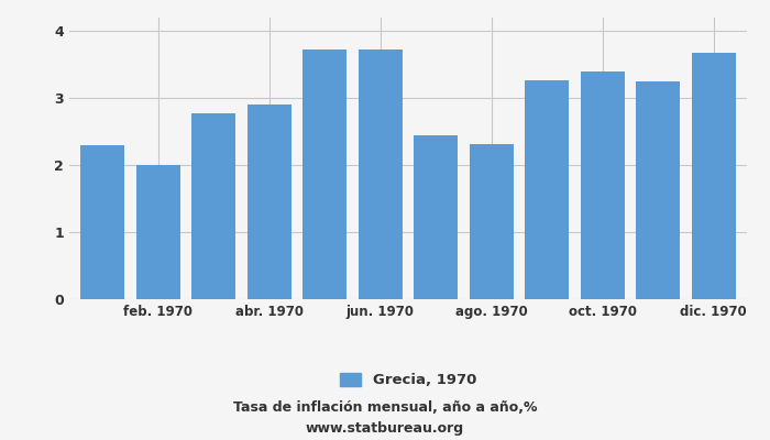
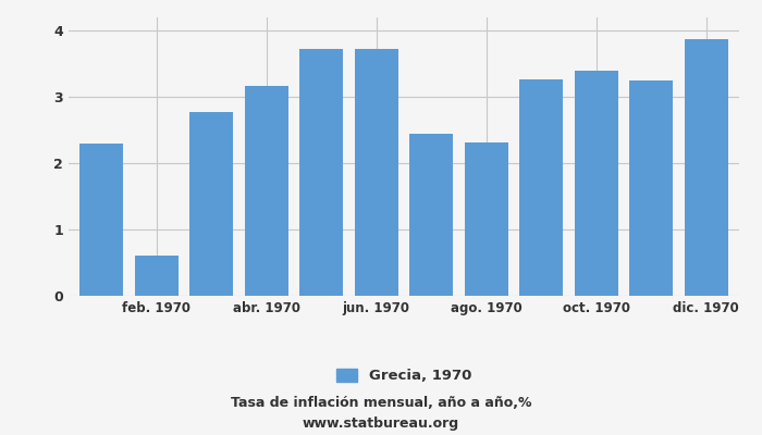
feb. 1970: 2.00 -> 0.60
abr. 1970: 2.91 -> 3.16
dic. 1970: 3.68 -> 3.88
